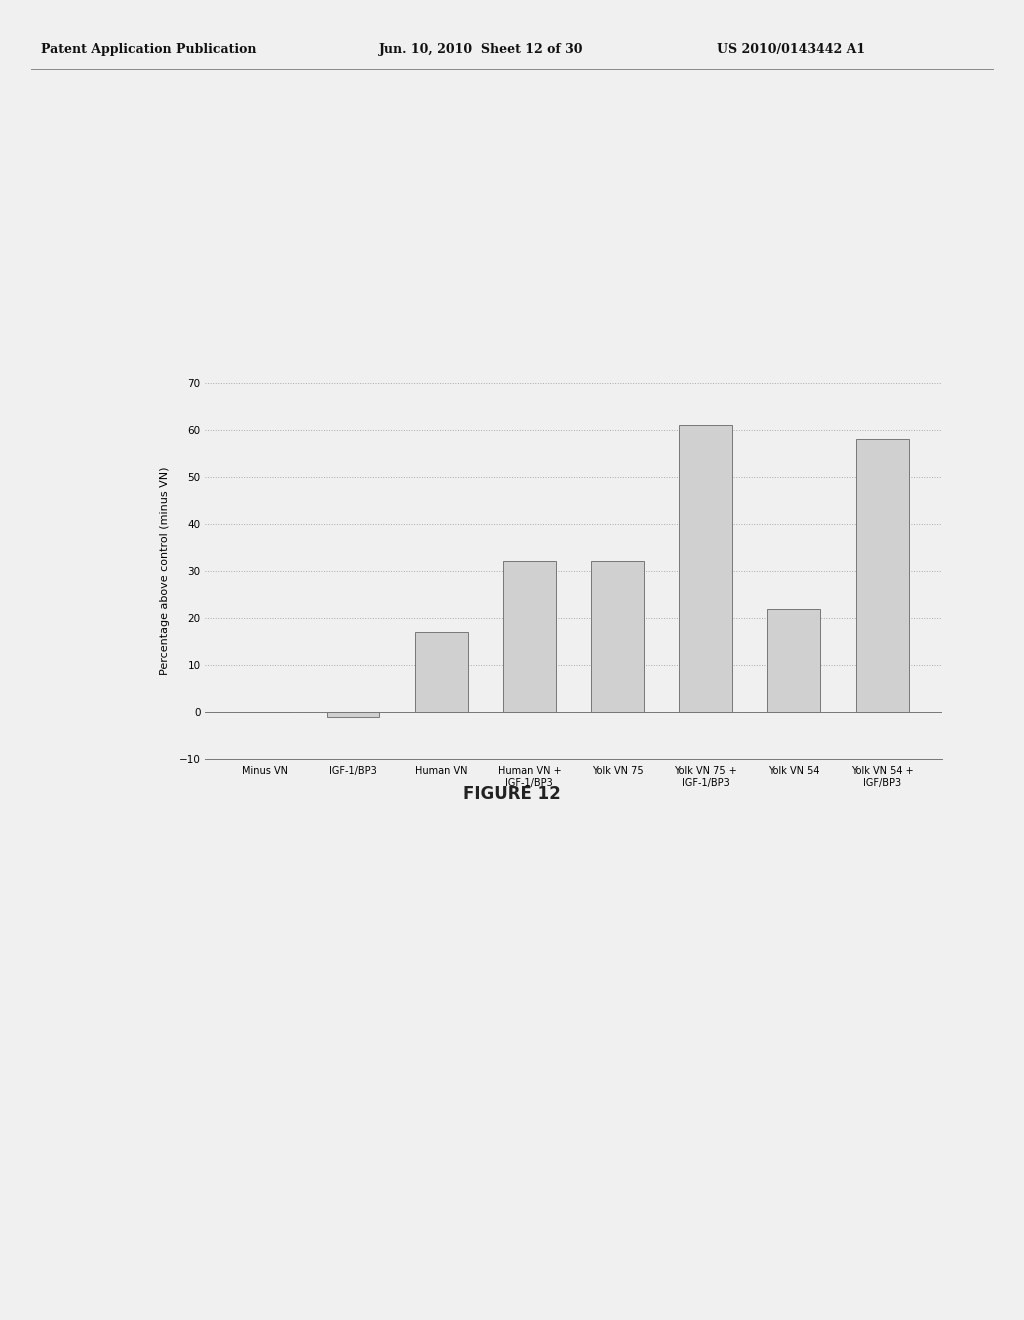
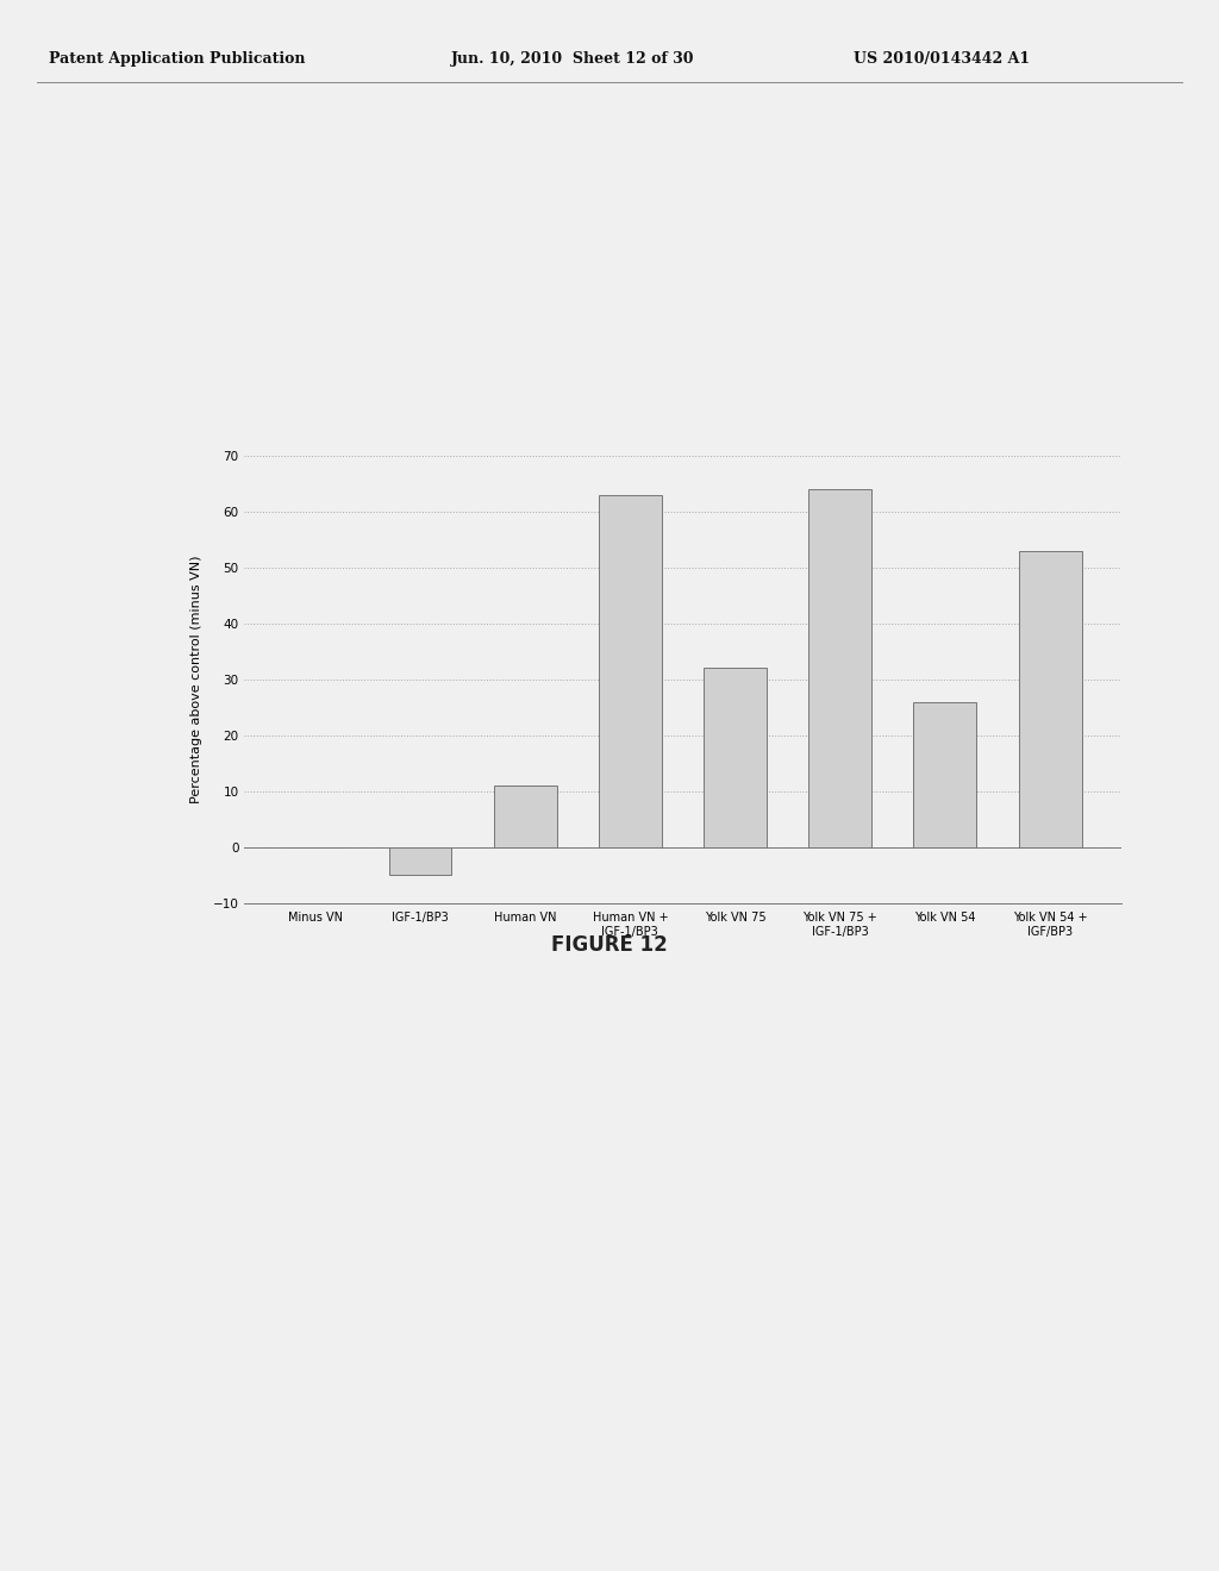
IGF-1/BP3: -1 -> -5
Human VN: 17 -> 11
Human VN + IGF-1/BP3: 32 -> 63
Yolk VN 75 + IGF-1/BP3: 61 -> 64
Yolk VN 54: 22 -> 26
Yolk VN 54 + IGF/BP3: 58 -> 53
